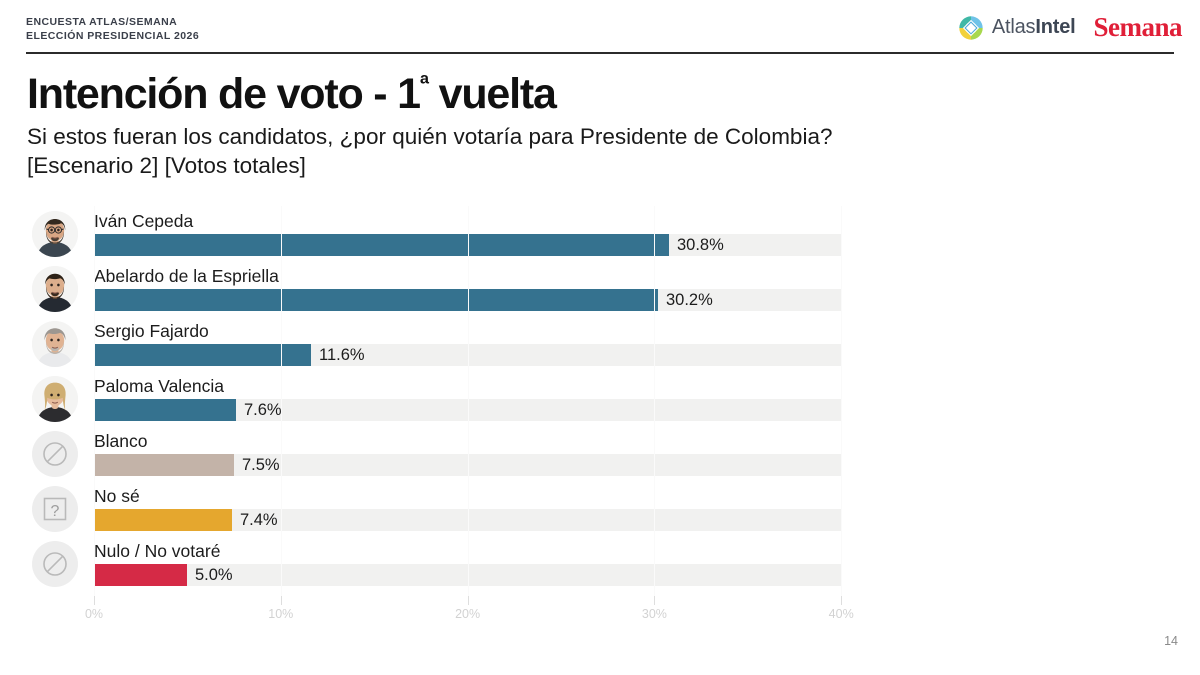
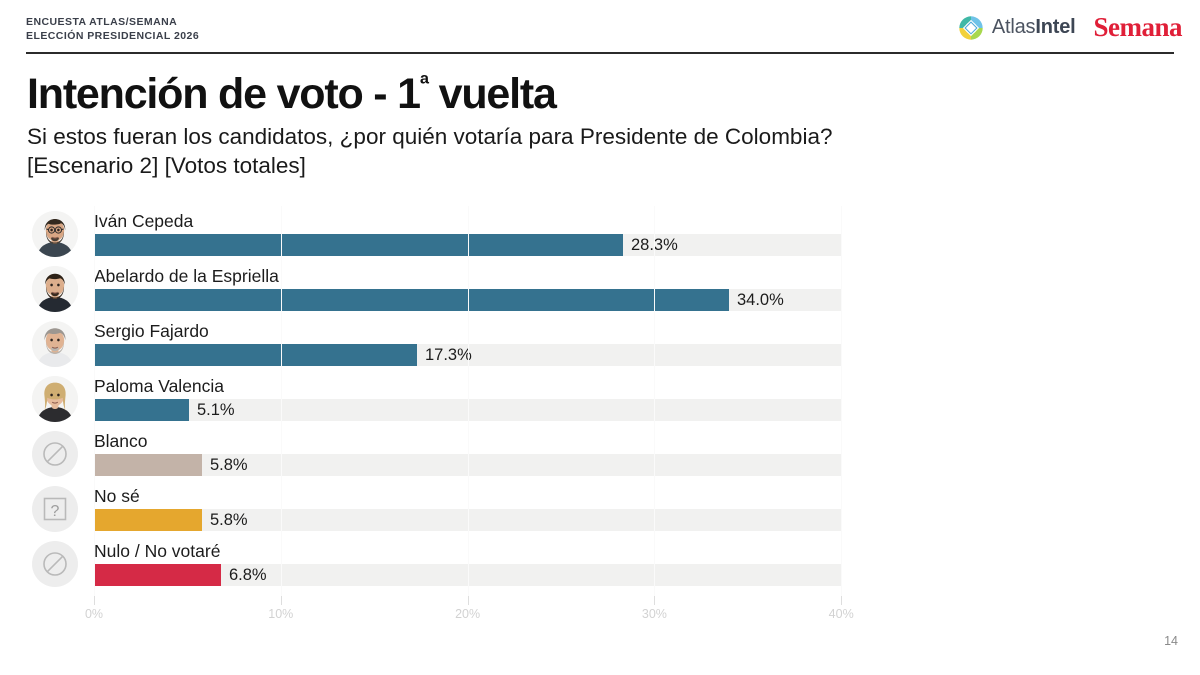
Iván Cepeda: 30.8% -> 28.3%
Abelardo de la Espriella: 30.2% -> 34.0%
Sergio Fajardo: 11.6% -> 17.3%
Paloma Valencia: 7.6% -> 5.1%
Blanco: 7.5% -> 5.8%
No sé: 7.4% -> 5.8%
Nulo / No votaré: 5.0% -> 6.8%
